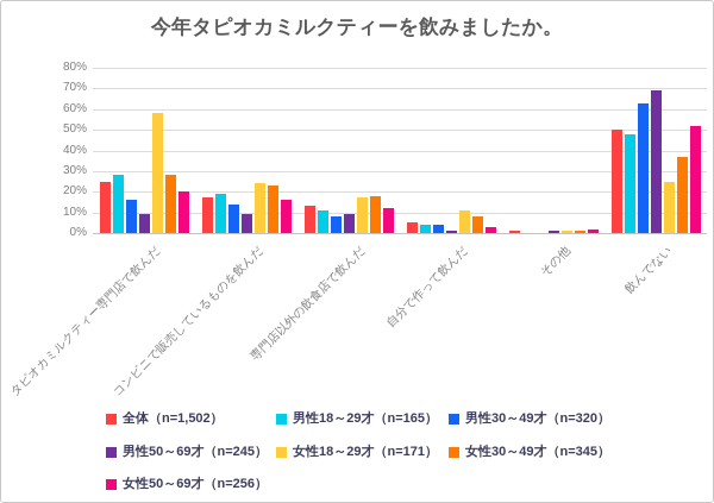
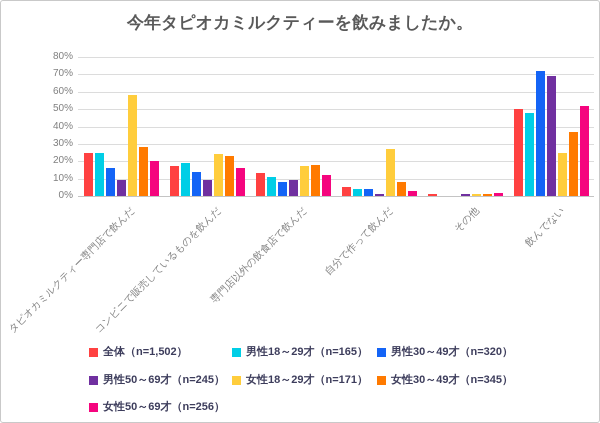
男性18～29才（n=165）/タピオカミルクティー専門店で飲んだ: 28% -> 25%
女性18～29才（n=171）/自分で作って飲んだ: 11% -> 27%
男性30～49才（n=320）/飲んでない: 63% -> 72%
